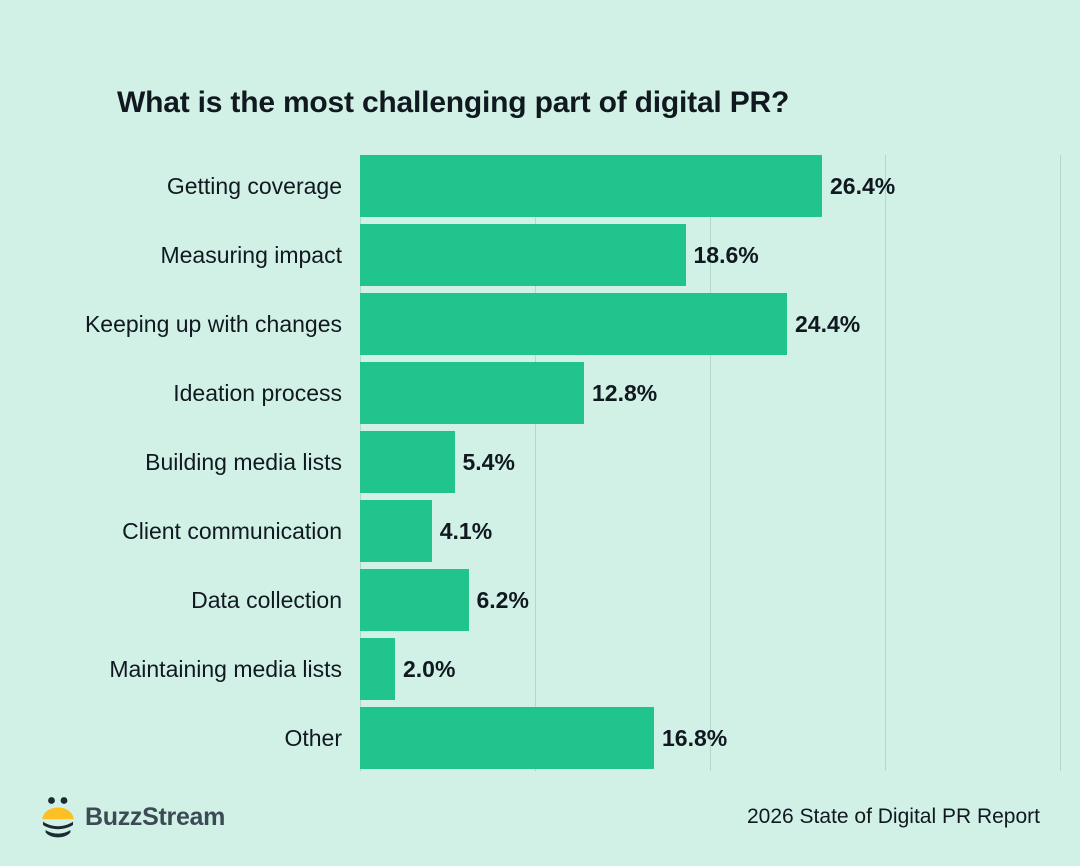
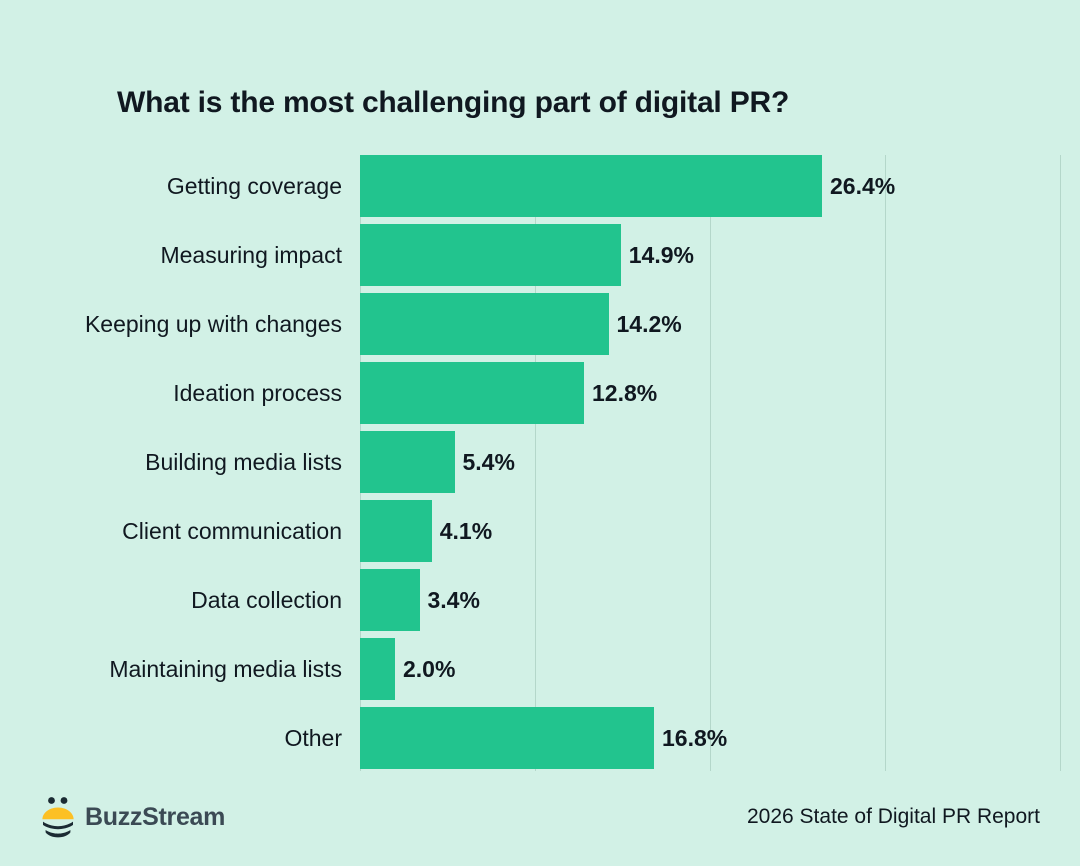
Measuring impact: 18.6% -> 14.9%
Keeping up with changes: 24.4% -> 14.2%
Data collection: 6.2% -> 3.4%
